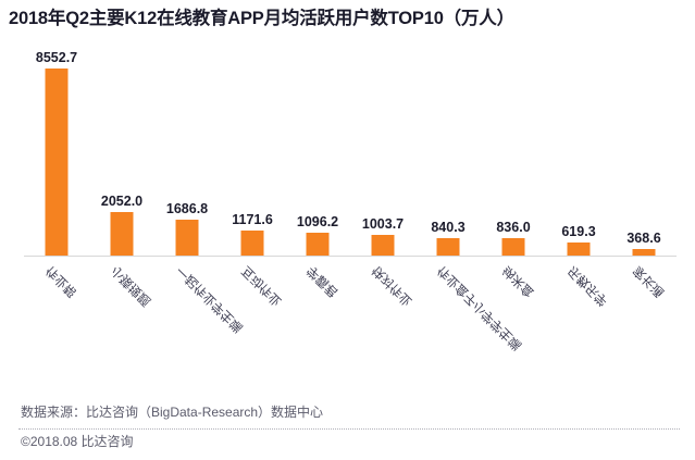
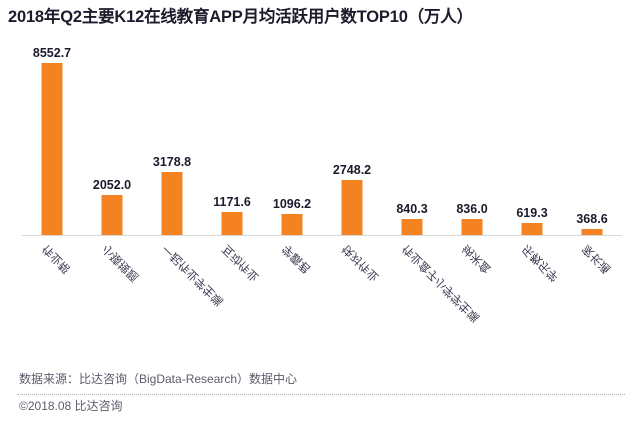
一起作业学生端: 1686.8 -> 3178.8
快对作业: 1003.7 -> 2748.2
